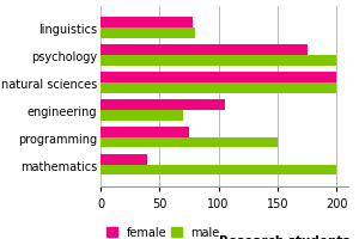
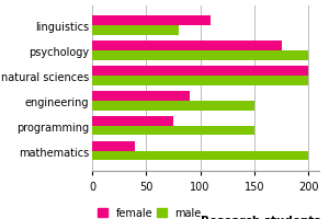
female/linguistics: 78 -> 110
female/engineering: 106 -> 90
male/engineering: 70 -> 150
